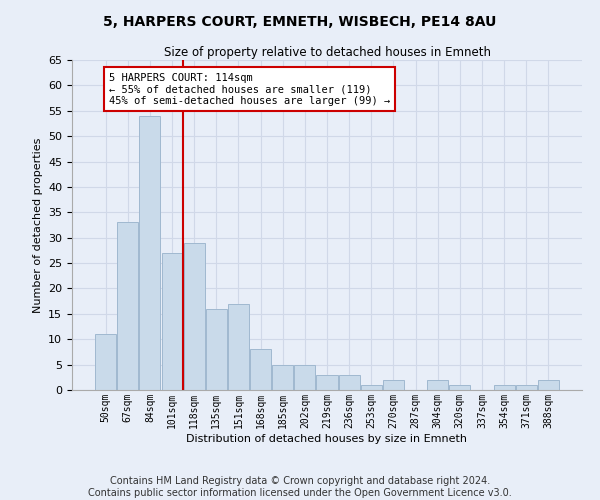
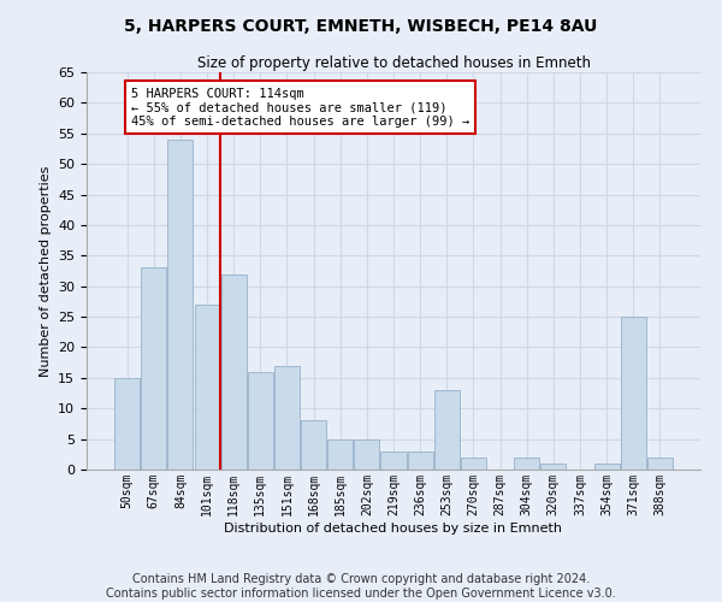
50sqm: 11 -> 15
118sqm: 29 -> 32
253sqm: 1 -> 13
371sqm: 1 -> 25
